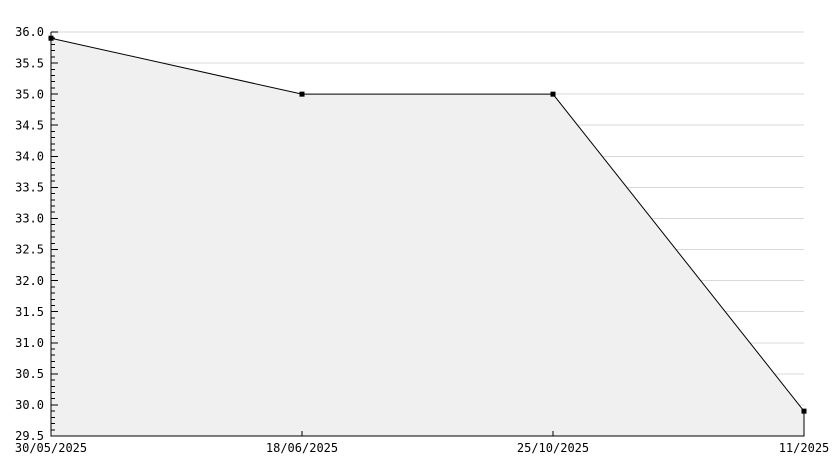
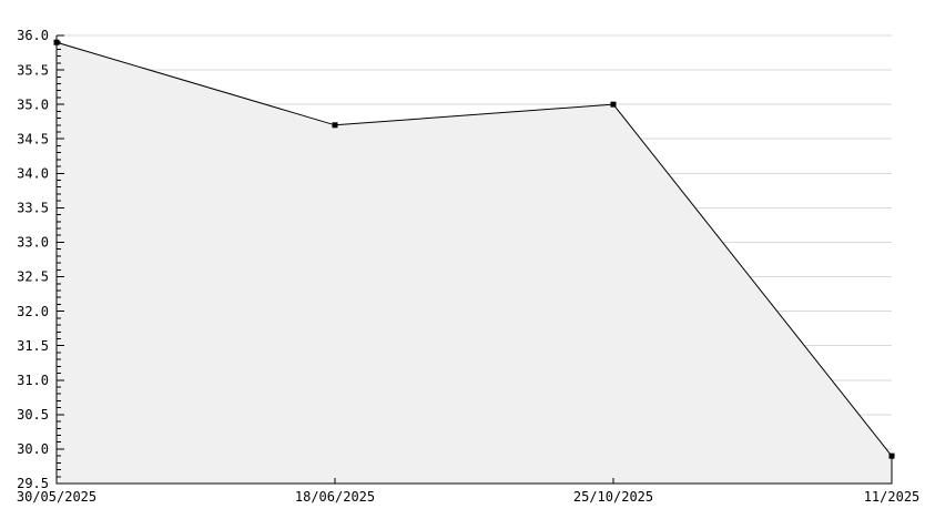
18/06/2025: 35.0 -> 34.7
